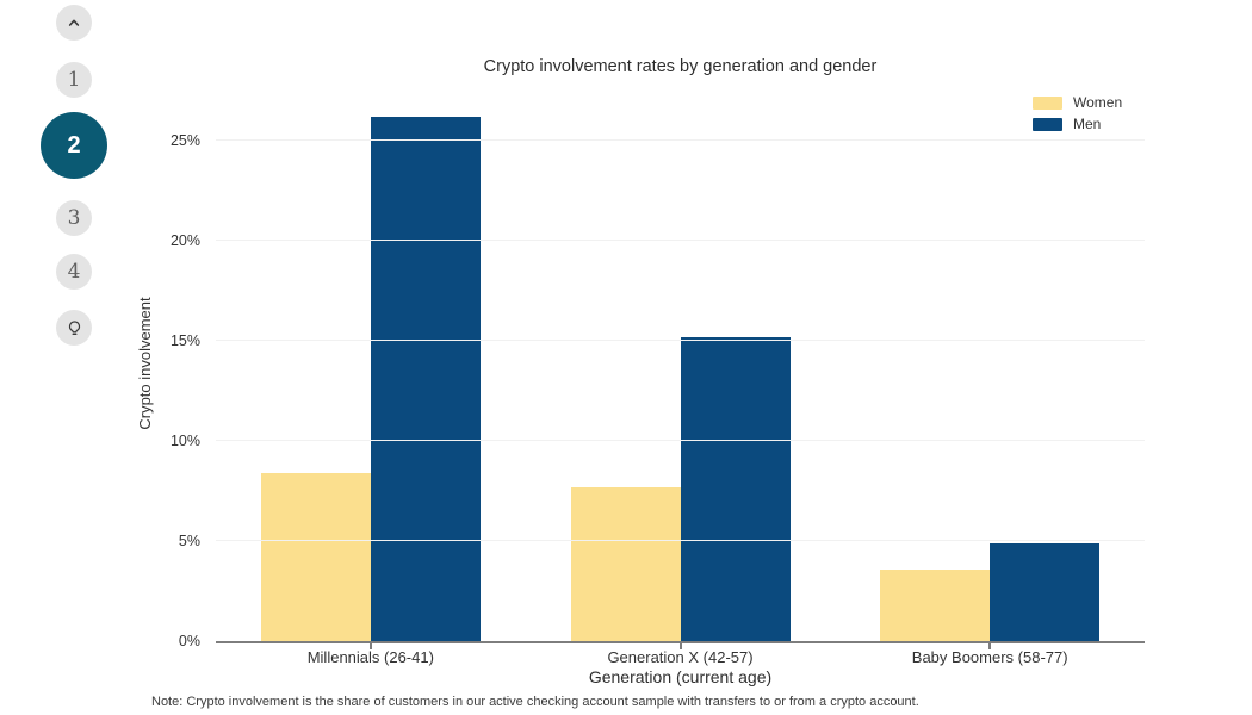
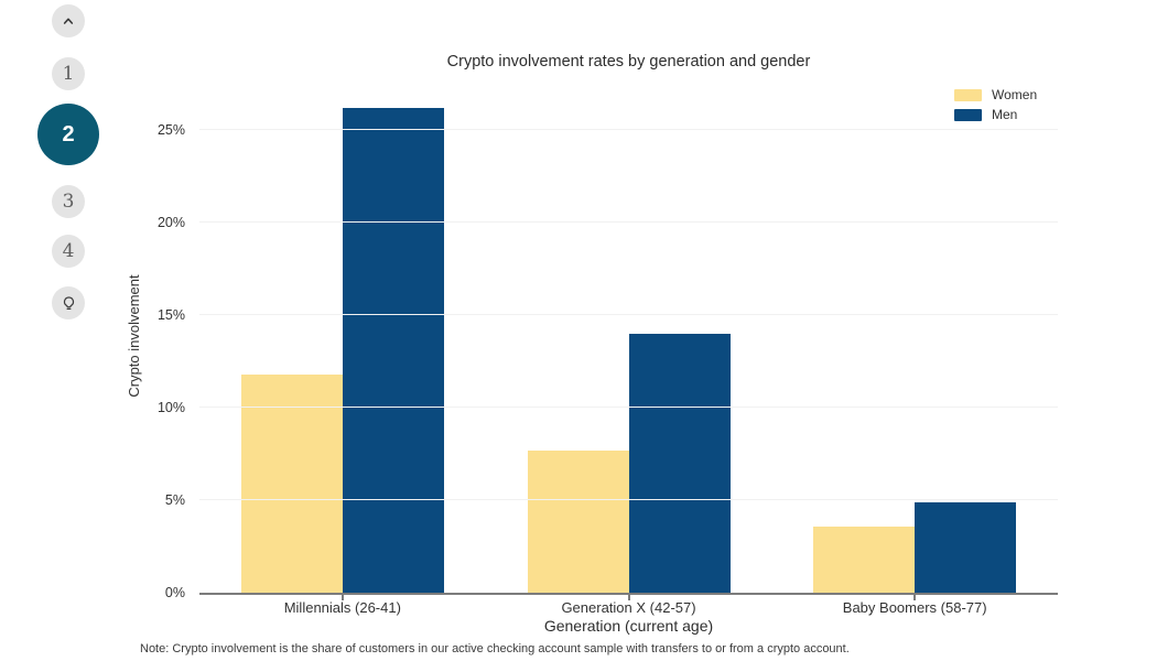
Women/Millennials (26-41): 8.4% -> 11.8%
Men/Generation X (42-57): 15.2% -> 14.0%
